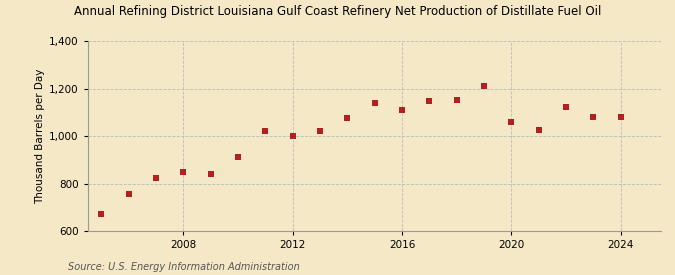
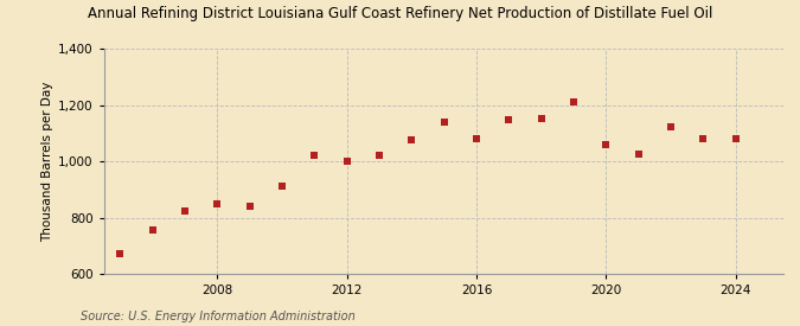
2016: 1,110 -> 1,080
